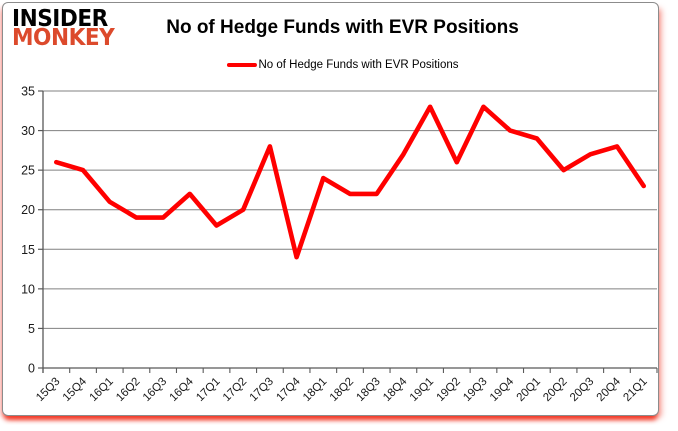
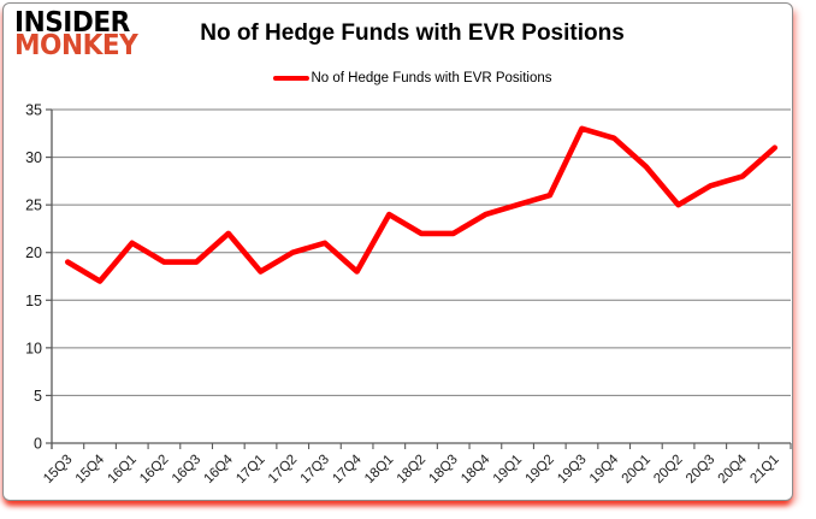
15Q3: 26 -> 19
15Q4: 25 -> 17
17Q3: 28 -> 21
17Q4: 14 -> 18
18Q4: 27 -> 24
19Q1: 33 -> 25
19Q4: 30 -> 32
21Q1: 23 -> 31
